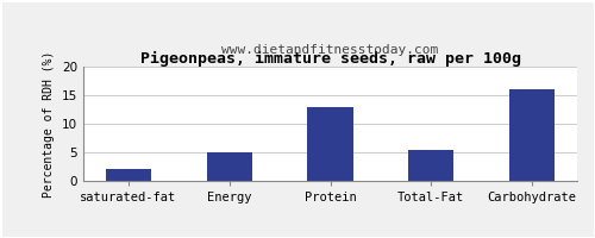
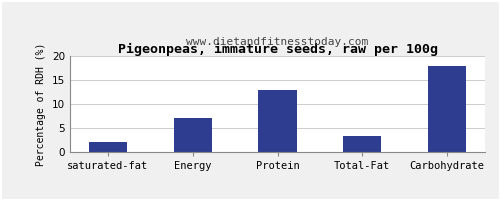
Energy: 5.0 -> 7.0
Total-Fat: 5.5 -> 3.3
Carbohydrate: 16.0 -> 18.0
